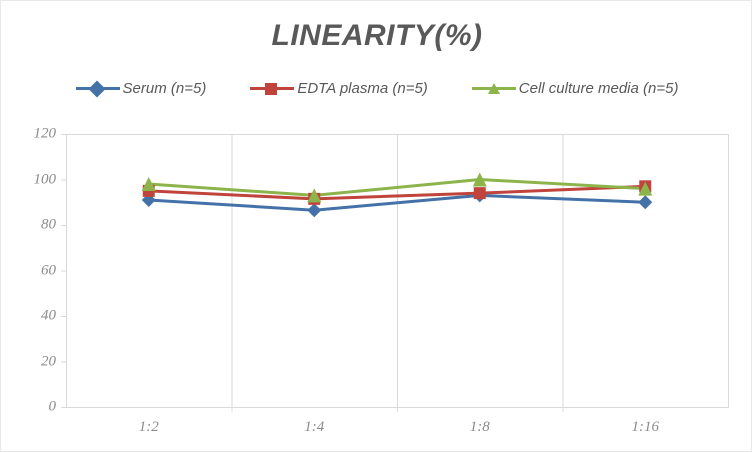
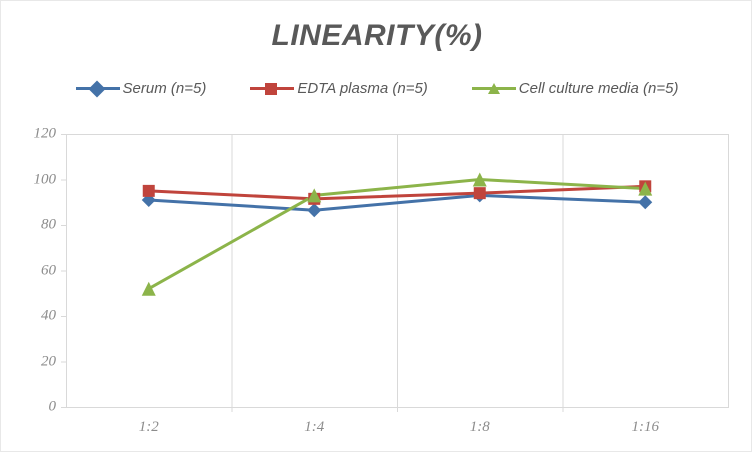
Cell culture media (n=5)/1:2: 98 -> 52
